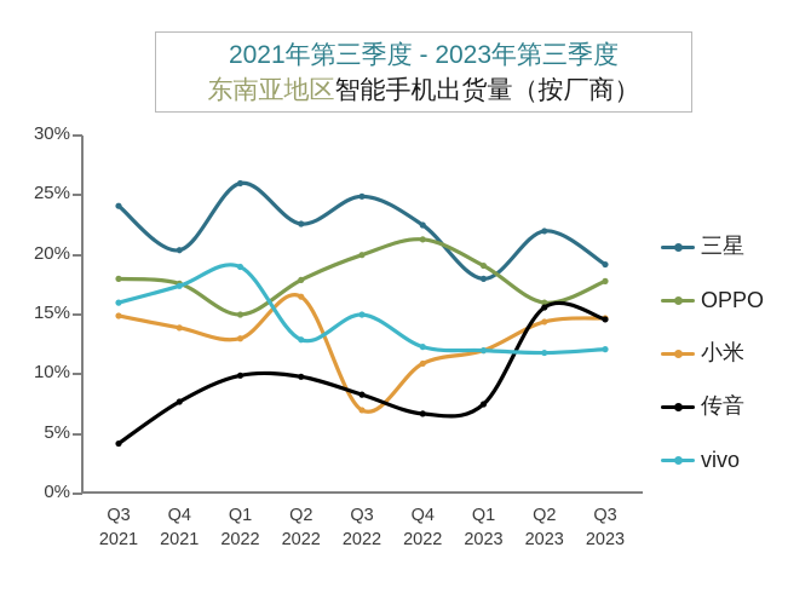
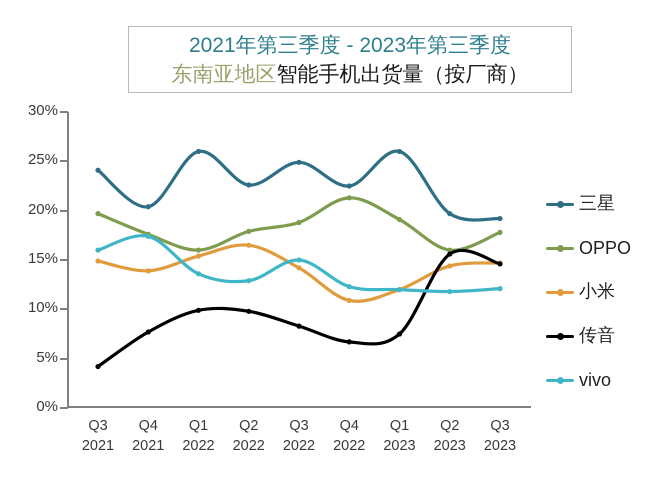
OPPO/Q3 2021: 18% -> 20%
OPPO/Q1 2022: 15% -> 16%
小米/Q1 2022: 13% -> 15%
vivo/Q1 2022: 19% -> 14%
OPPO/Q3 2022: 20% -> 19%
小米/Q3 2022: 7% -> 14%
三星/Q1 2023: 18% -> 26%
三星/Q2 2023: 22% -> 20%
